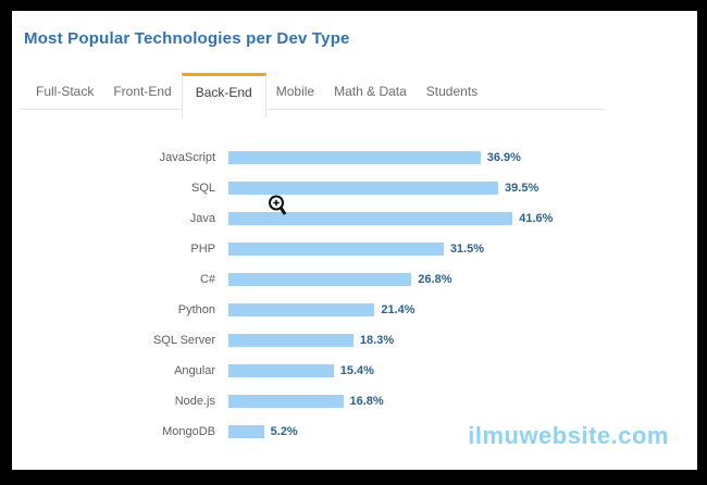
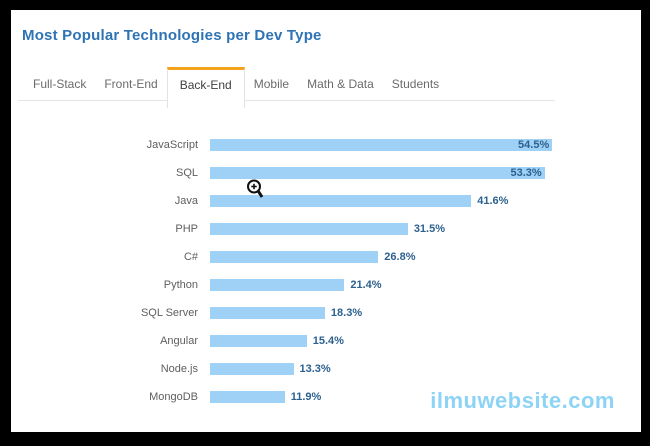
JavaScript: 36.9% -> 54.5%
SQL: 39.5% -> 53.3%
Node.js: 16.8% -> 13.3%
MongoDB: 5.2% -> 11.9%
